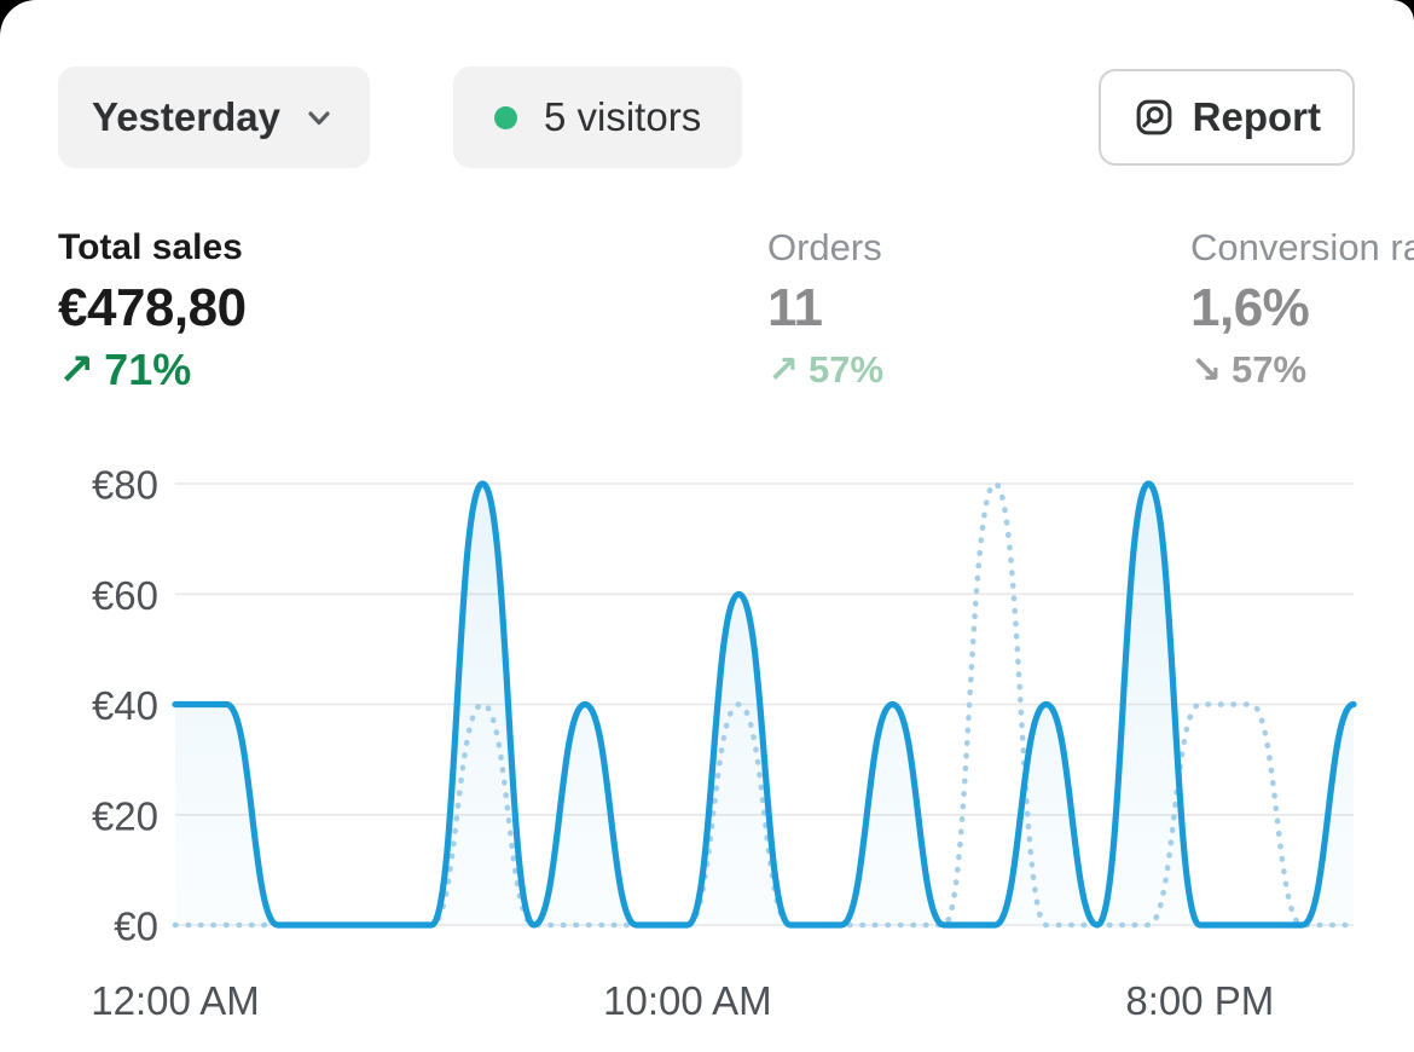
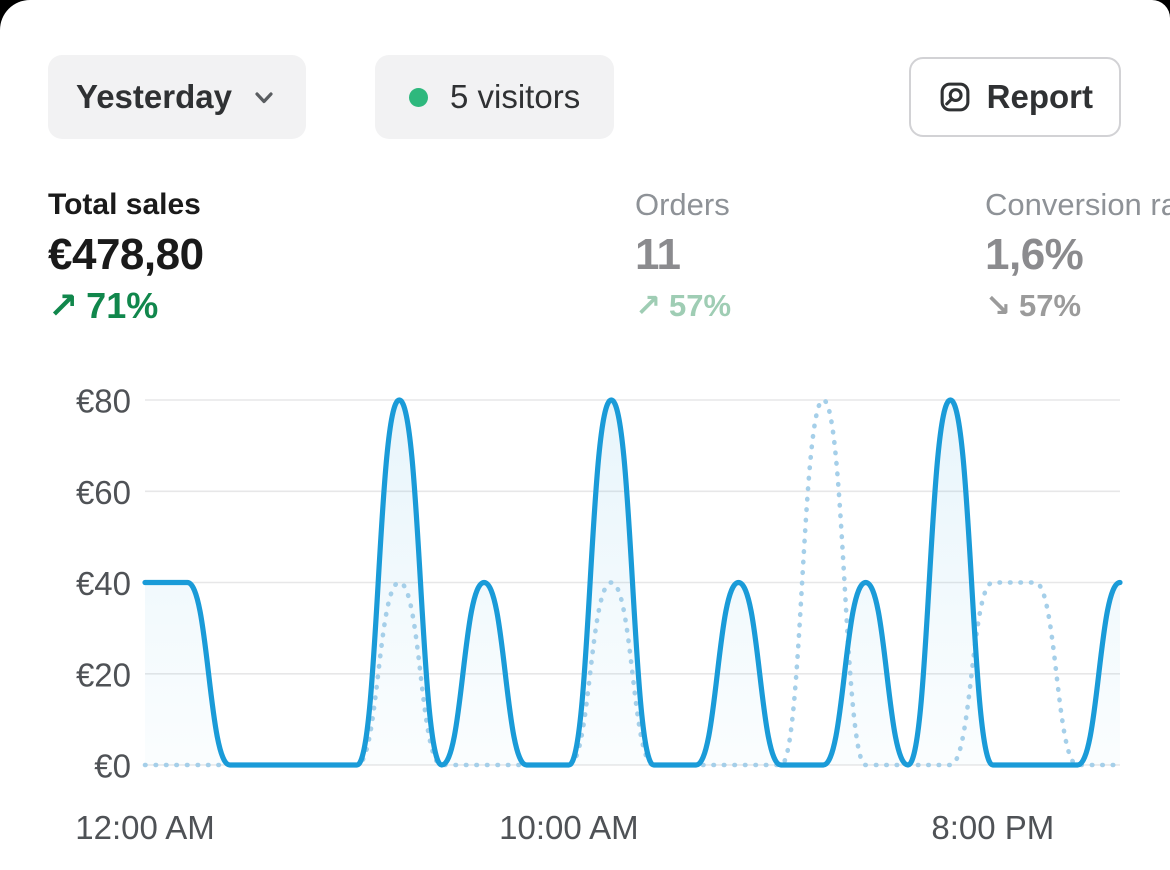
Yesterday/11: €60 -> €80
